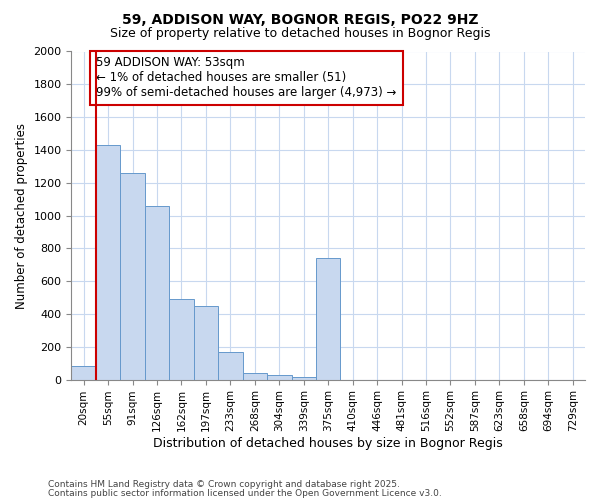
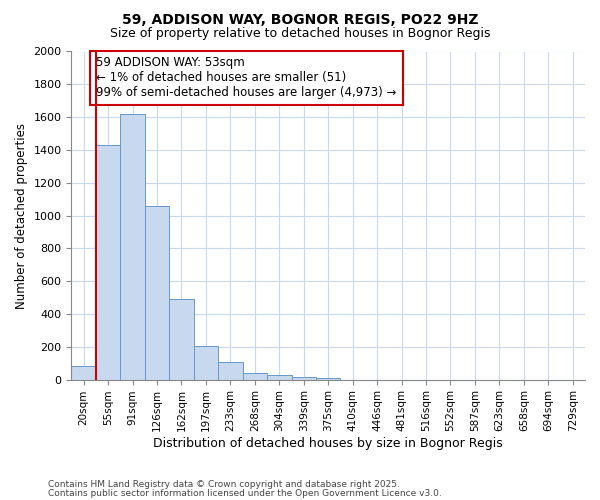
91sqm: 1260 -> 1620
197sqm: 450 -> 200
233sqm: 170 -> 110
375sqm: 740 -> 10
